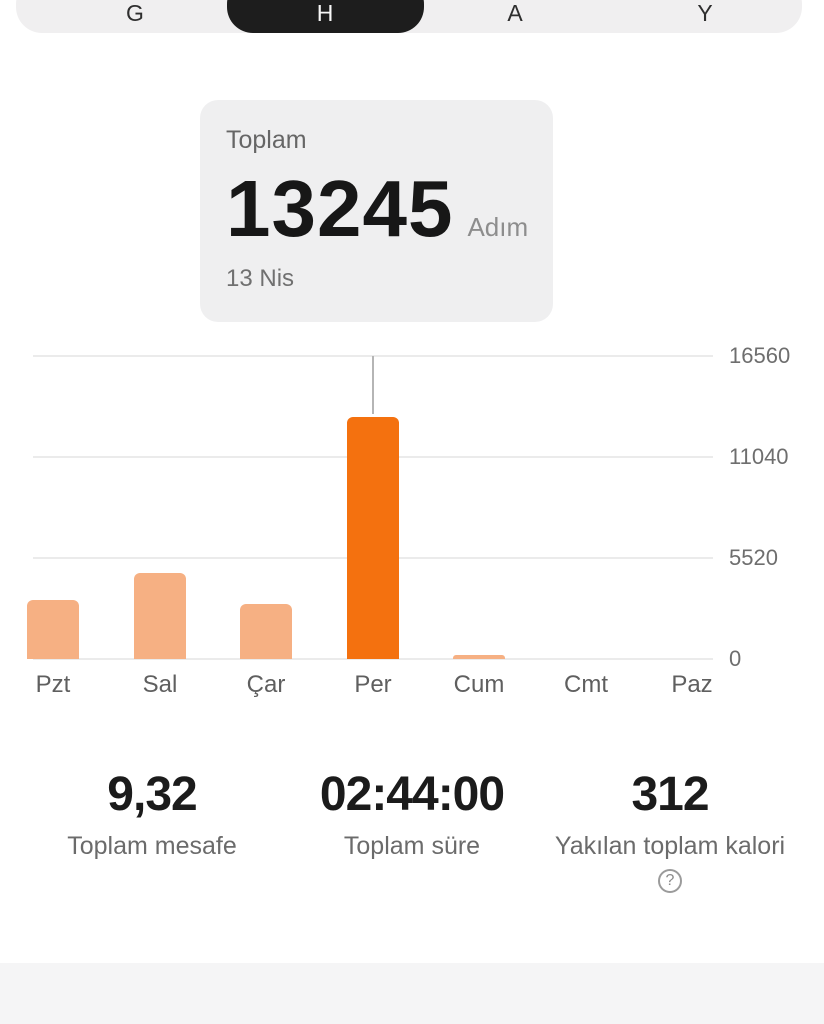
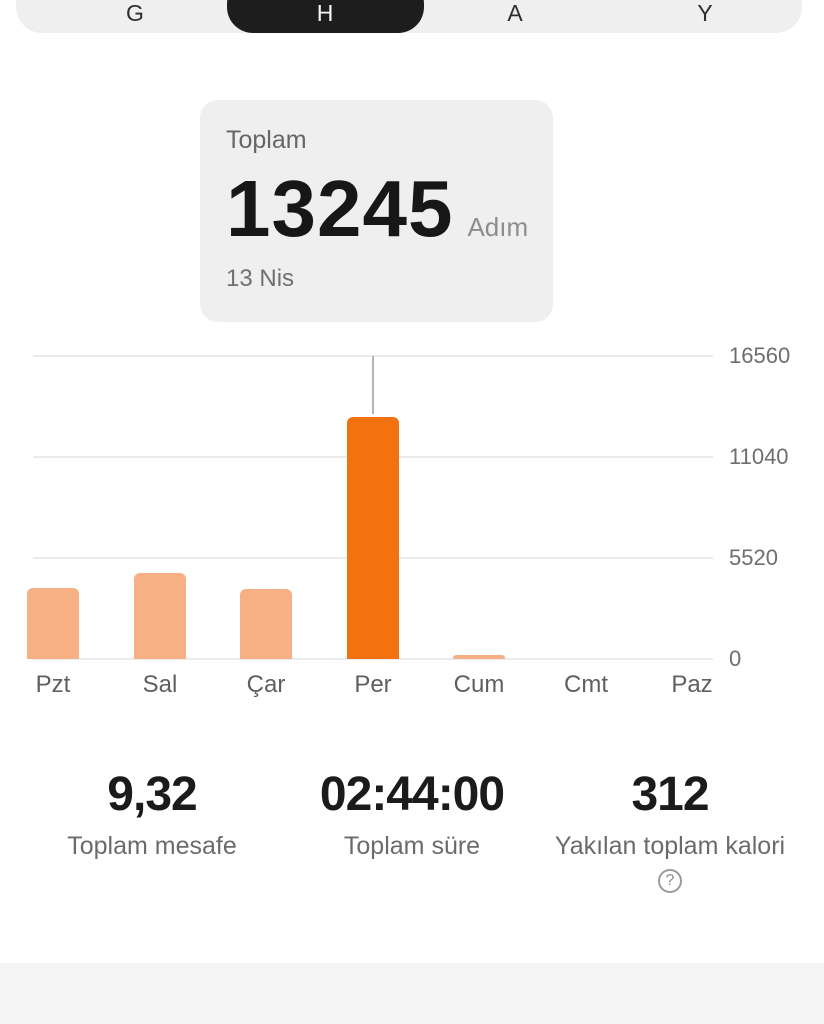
Pzt: 3200 -> 3900
Çar: 3000 -> 3800
